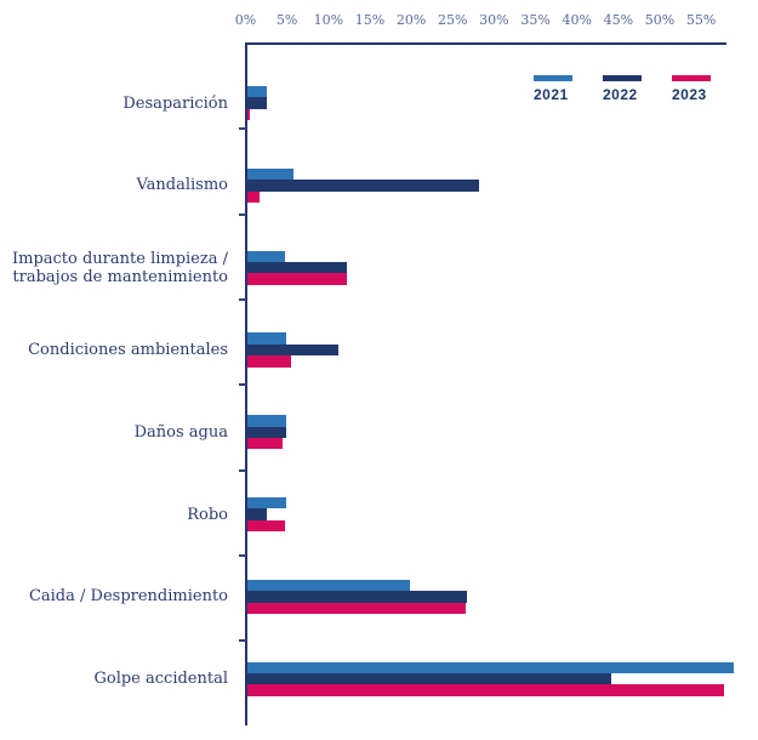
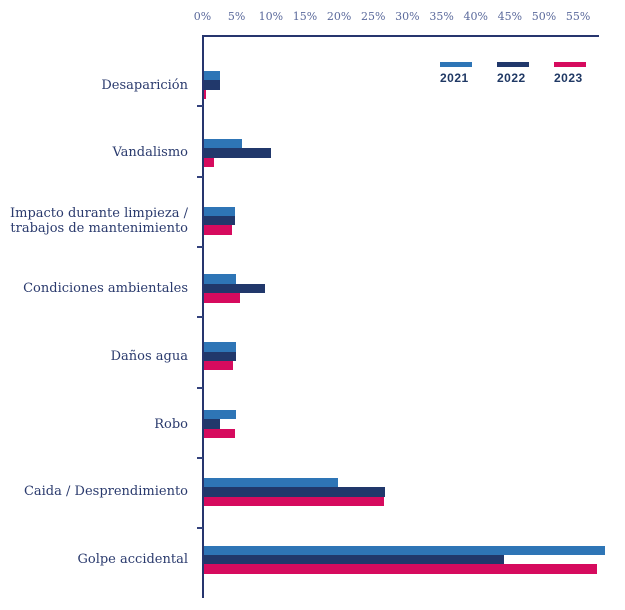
2022/Vandalismo: 28% -> 10%
2022/Impacto durante limpieza / trabajos de mantenimiento: 12% -> 5%
2023/Impacto durante limpieza / trabajos de mantenimiento: 12% -> 4%
2022/Condiciones ambientales: 11% -> 9%
